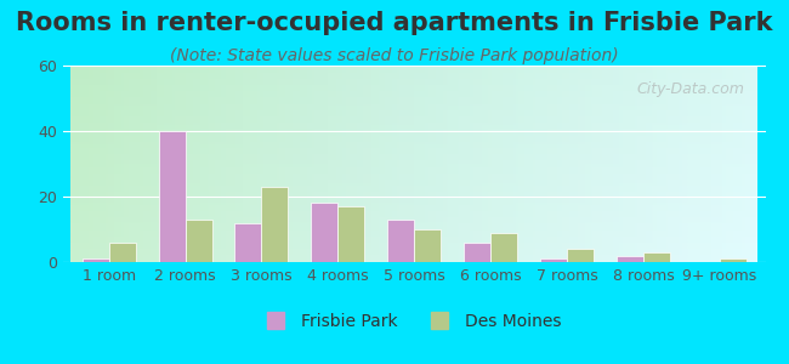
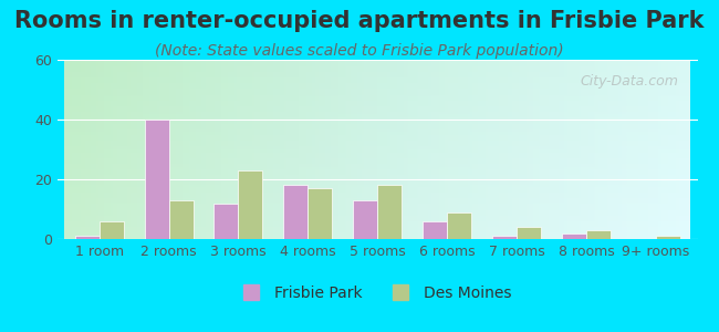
Des Moines/5 rooms: 10 -> 18
